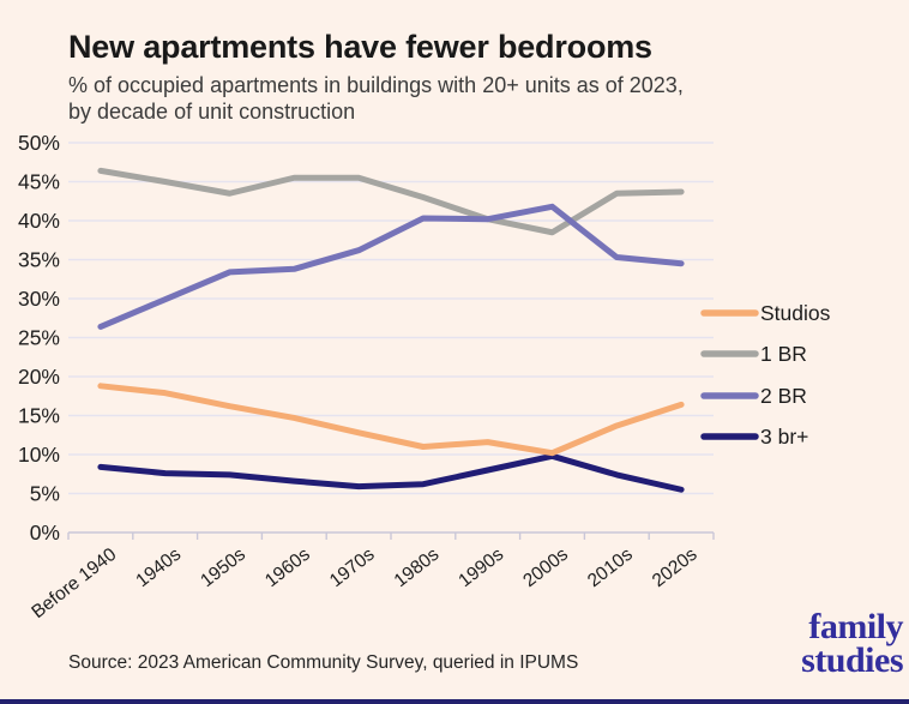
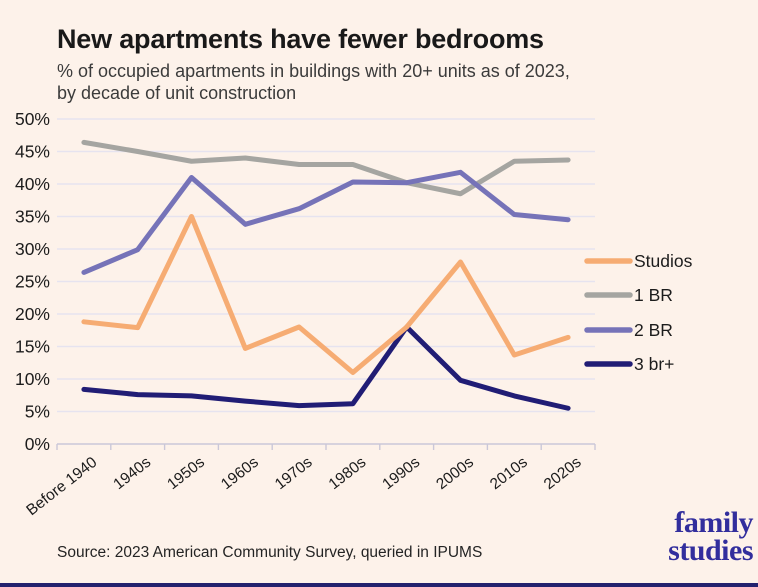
Studios/1950s: 16% -> 35%
2 BR/1950s: 33% -> 41%
1 BR/1960s: 46% -> 44%
Studios/1970s: 13% -> 18%
1 BR/1970s: 46% -> 43%
Studios/1990s: 12% -> 18%
3 br+/1990s: 8% -> 18%
Studios/2000s: 10% -> 28%
